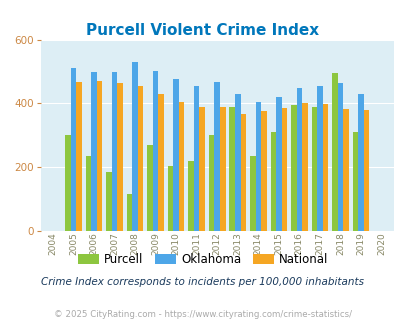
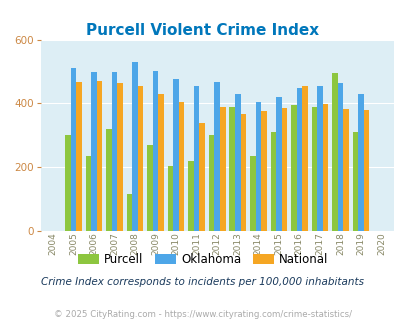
Purcell/2007: 185 -> 320
National/2011: 390 -> 340
National/2016: 400 -> 455
